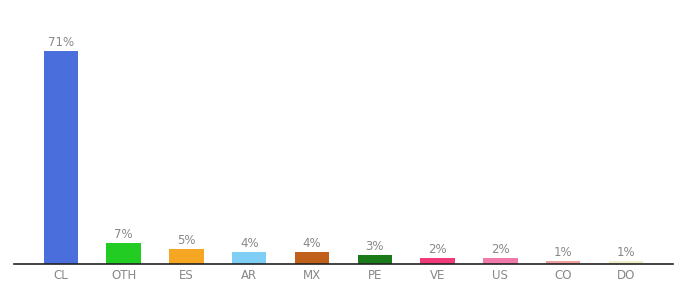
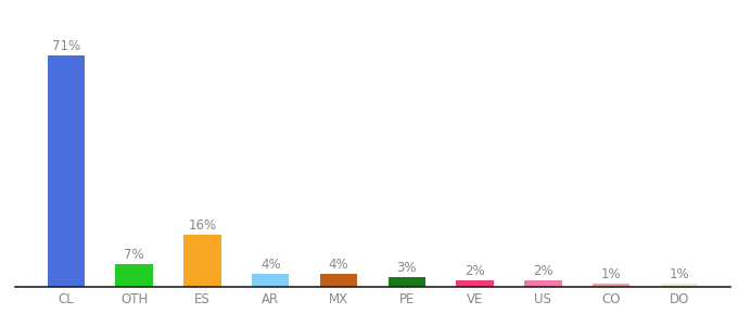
ES: 5% -> 16%
